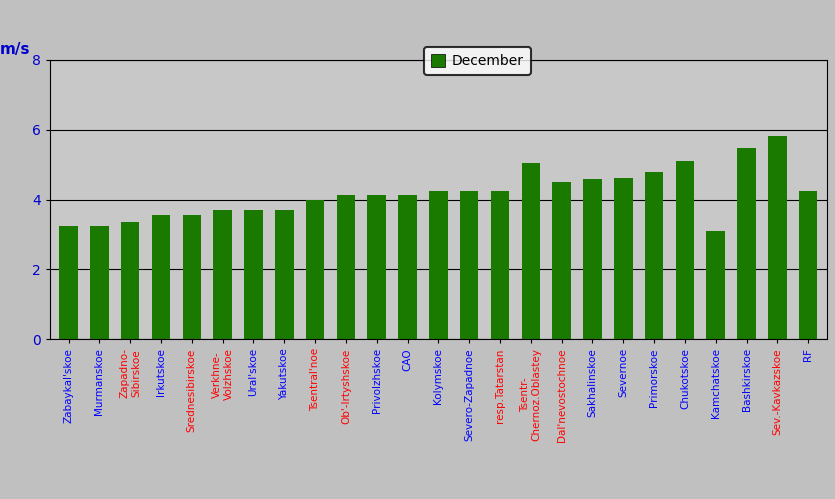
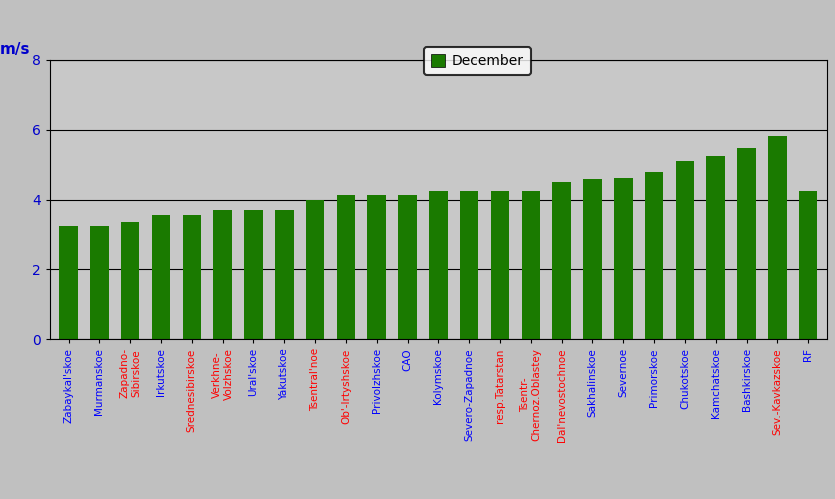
Tsentr- Chernoz.Oblastey: 5.05 -> 4.25
Kamchatskoe: 3.10 -> 5.25
